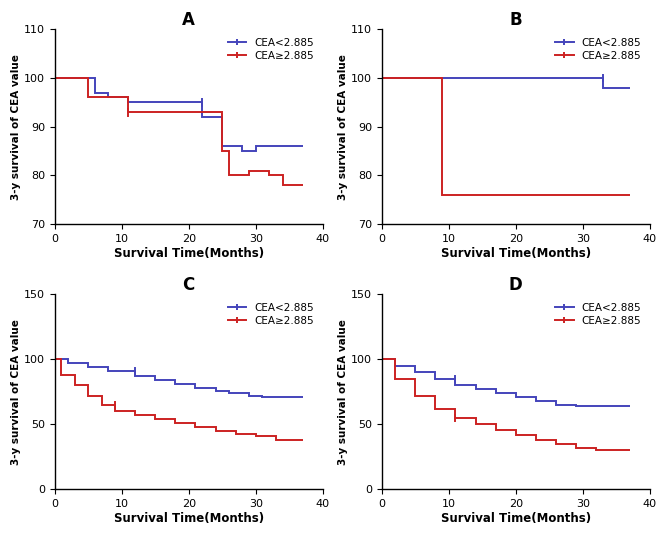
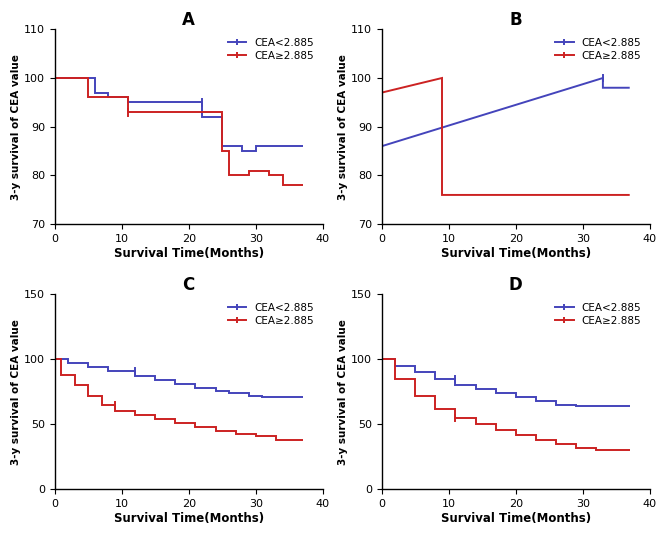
B/CEA<2.885/0: 100 -> 86
B/CEA≥2.885/0: 100 -> 97
